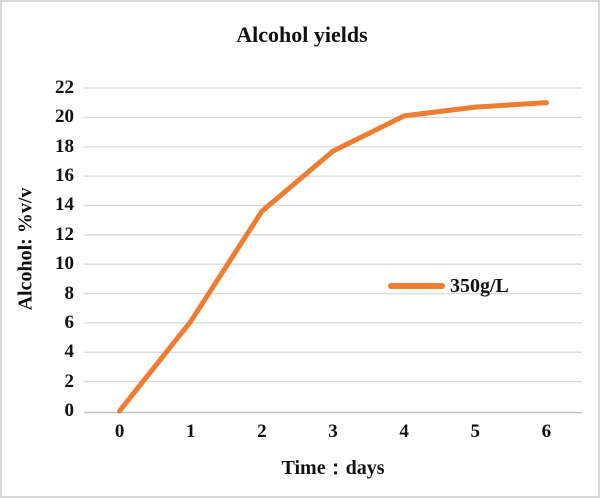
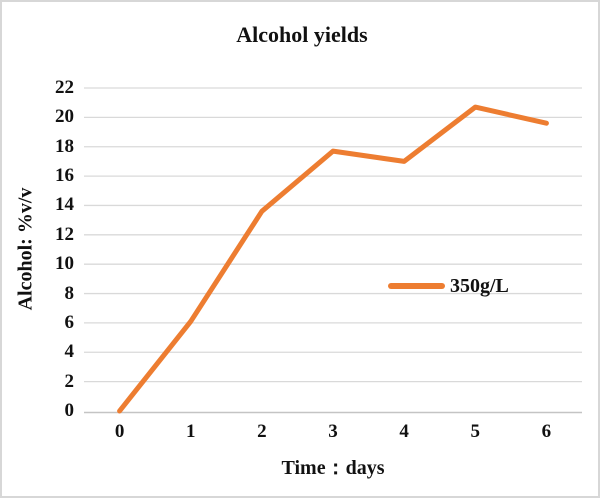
4: 20.1 -> 17.0
6: 21.0 -> 19.6
